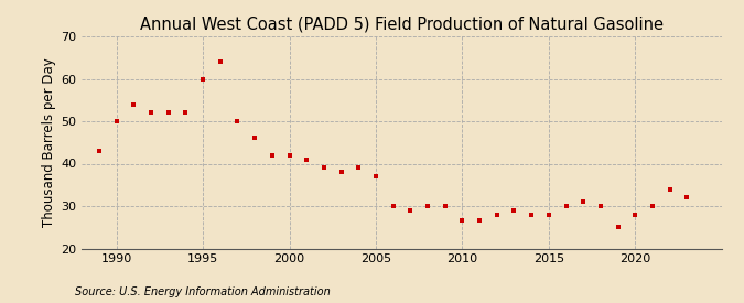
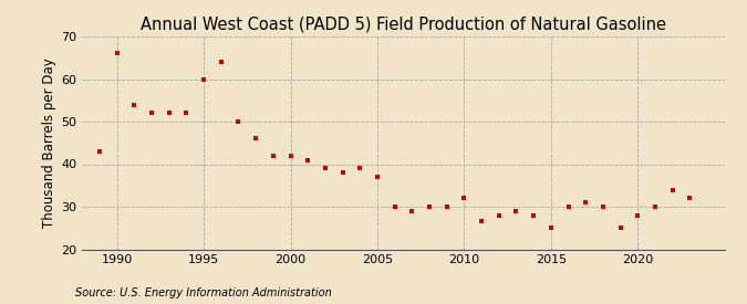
1990: 50.0 -> 66.0
2010: 26.5 -> 32.0
2015: 28.0 -> 25.0
